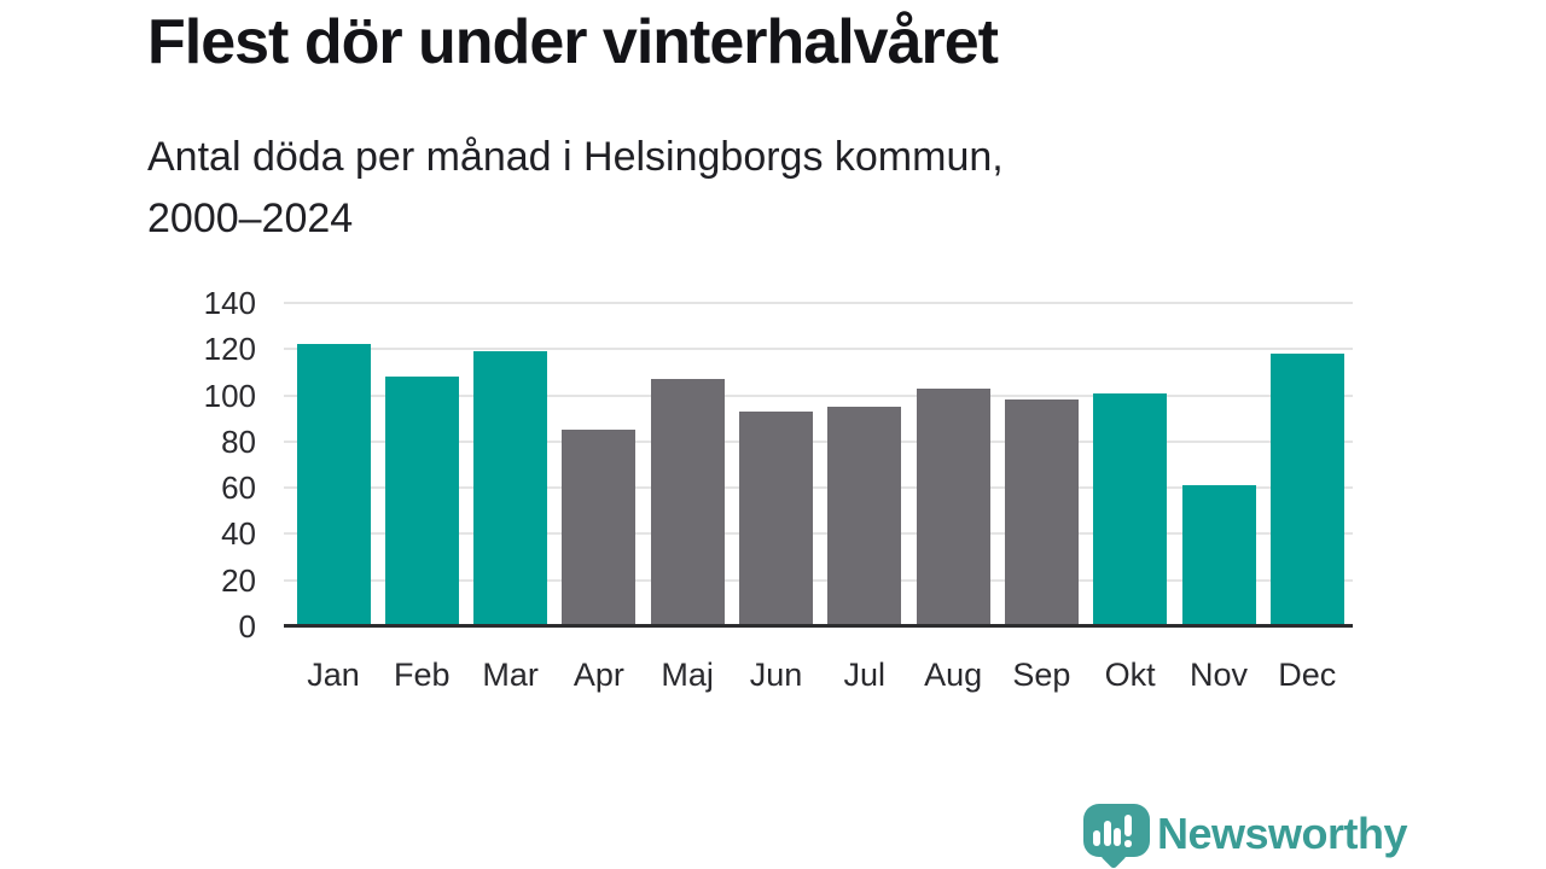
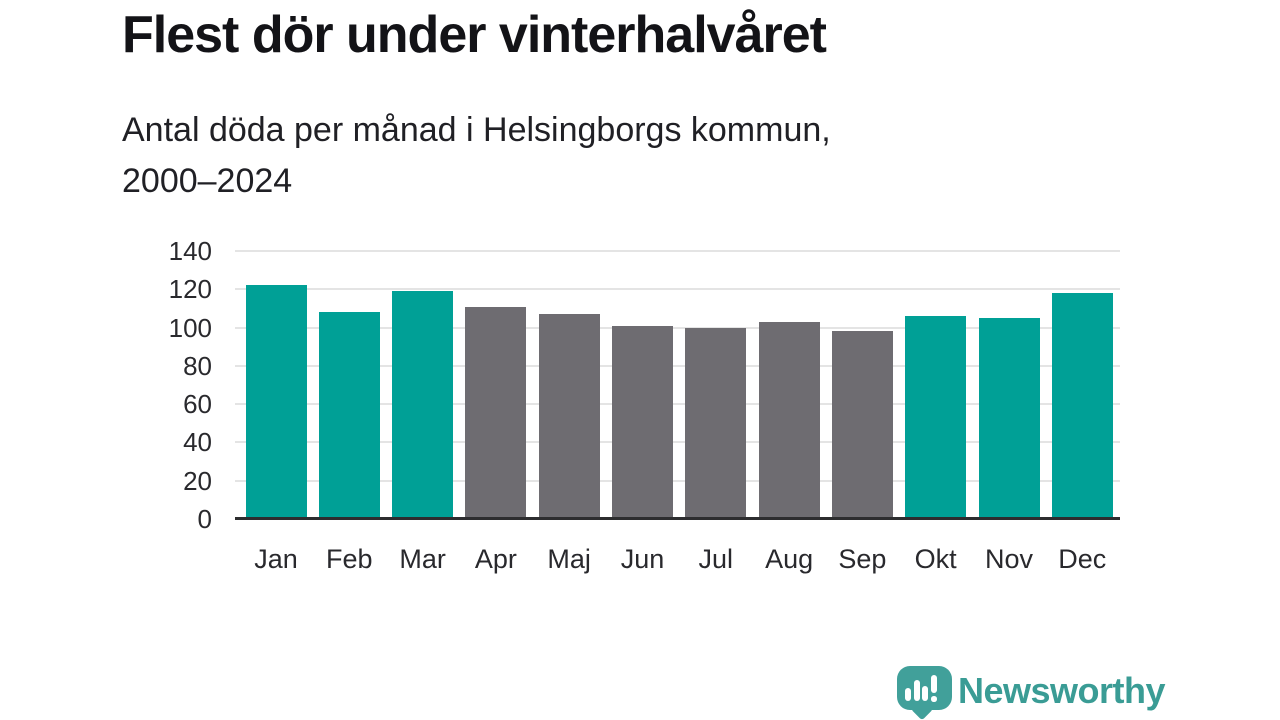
Apr: 85 -> 111
Jun: 93 -> 101
Jul: 95 -> 100
Okt: 101 -> 106
Nov: 61 -> 105
